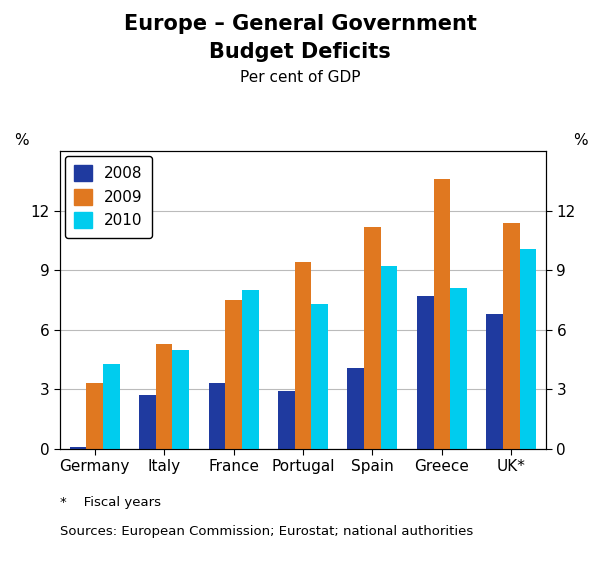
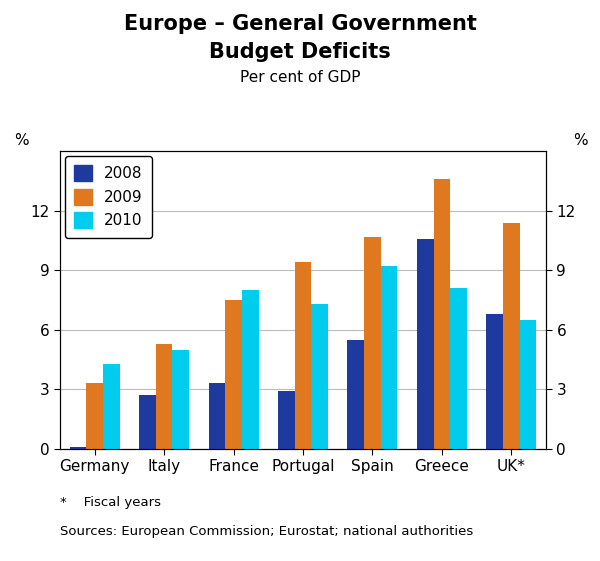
2008/Spain: 4.1 -> 5.5
2009/Spain: 11.2 -> 10.7
2008/Greece: 7.7 -> 10.6
2010/UK*: 10.1 -> 6.5
